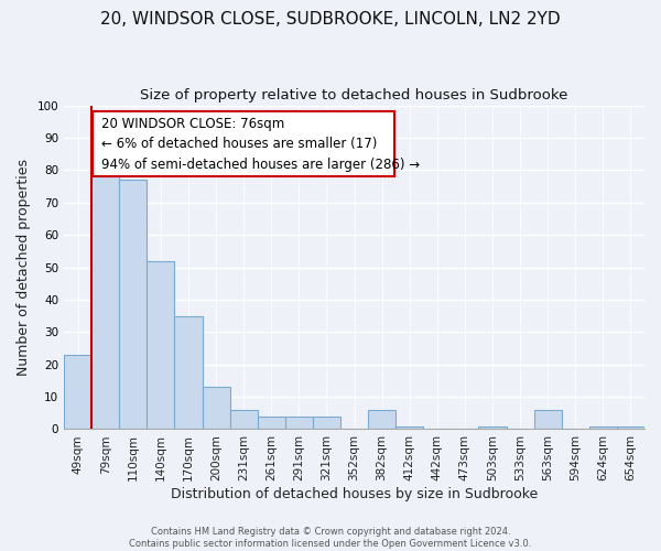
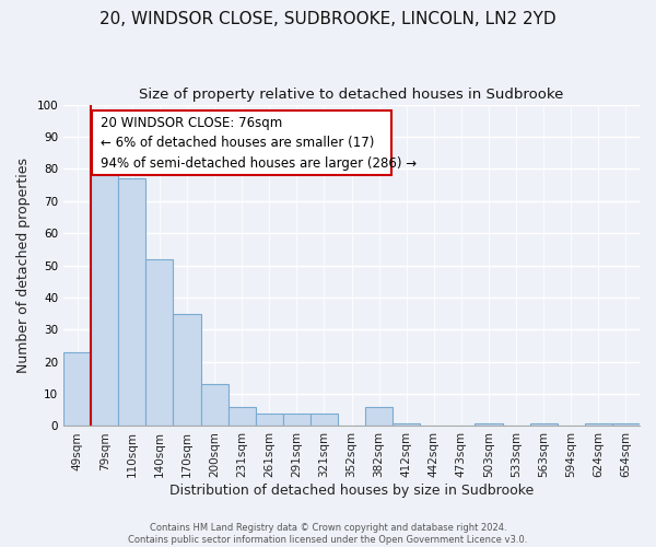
563sqm: 6 -> 1
